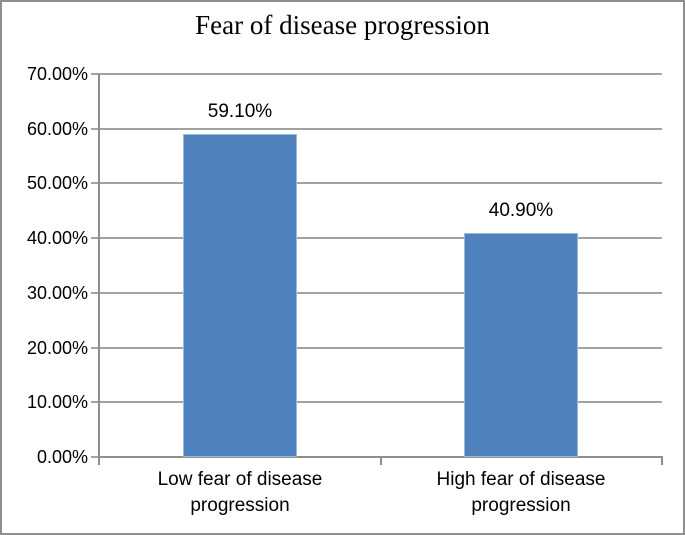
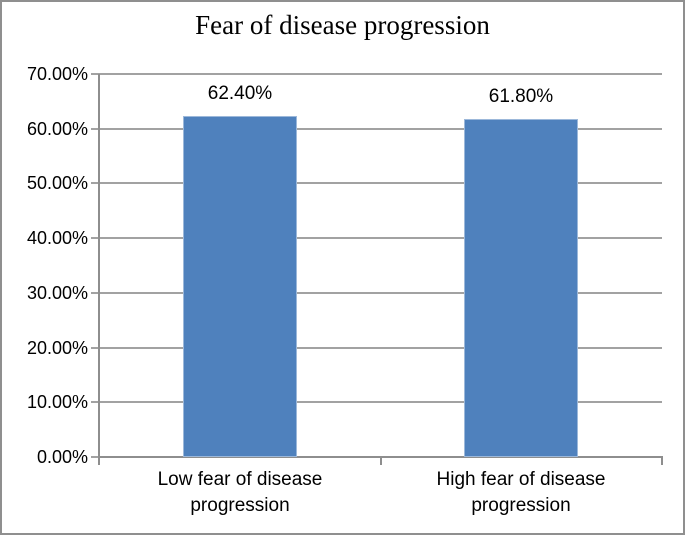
Low fear of disease progression: 59.10% -> 62.40%
High fear of disease progression: 40.90% -> 61.80%
